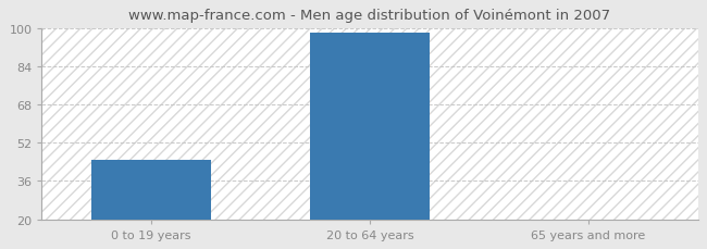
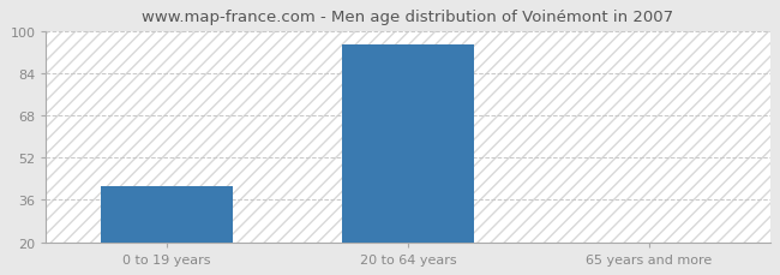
0 to 19 years: 45 -> 41
20 to 64 years: 98 -> 95
